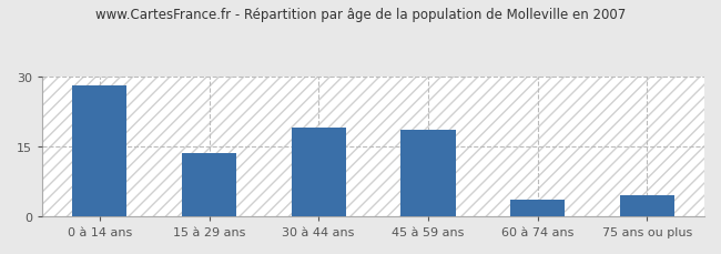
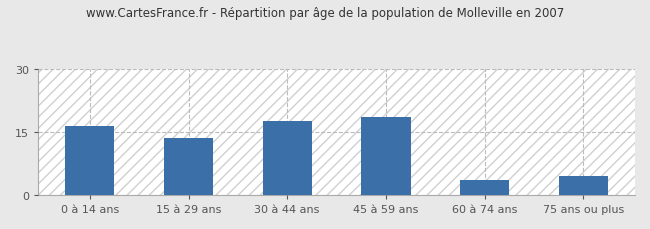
0 à 14 ans: 28.0 -> 16.5
30 à 44 ans: 19.0 -> 17.5
